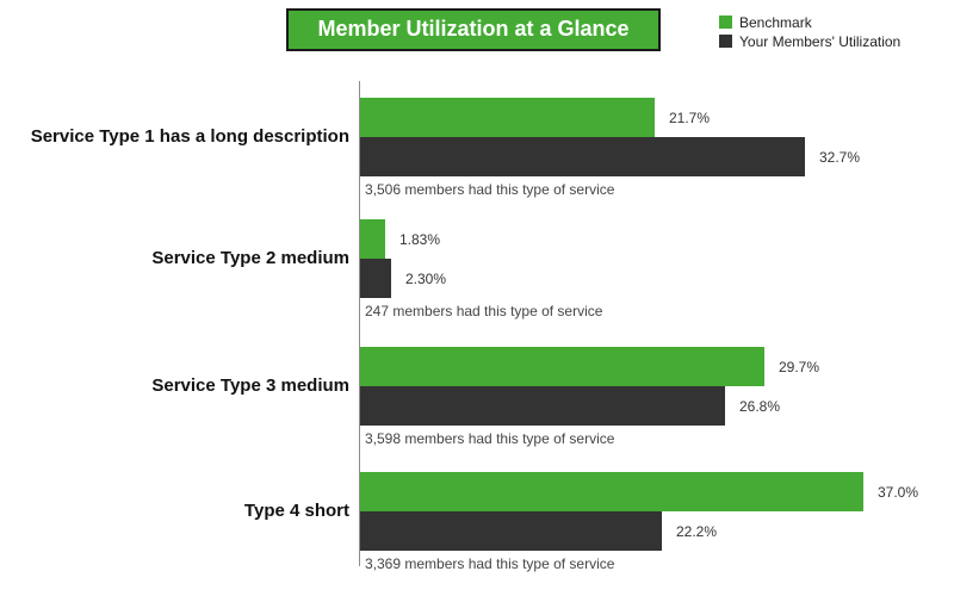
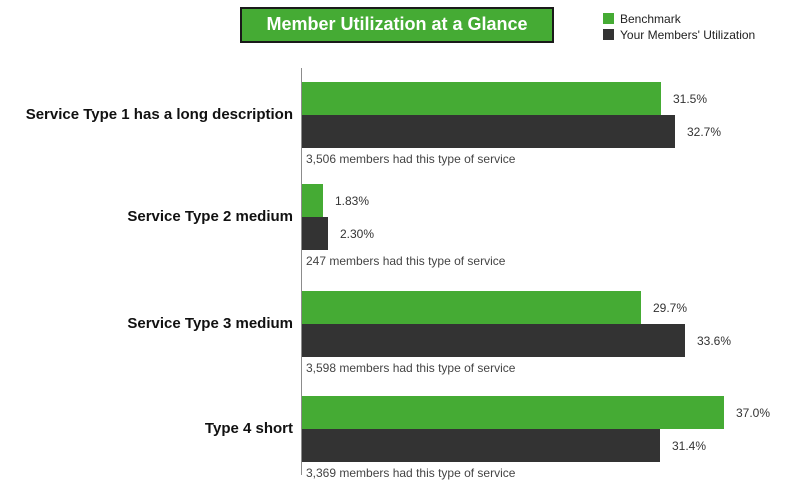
Benchmark/Service Type 1 has a long description: 21.7% -> 31.5%
Your Members' Utilization/Service Type 3 medium: 26.8% -> 33.6%
Your Members' Utilization/Type 4 short: 22.2% -> 31.4%
